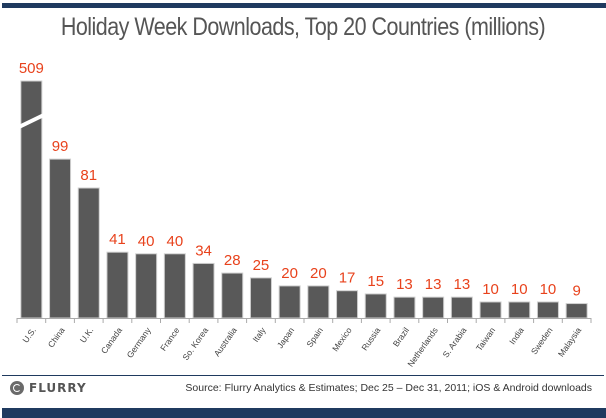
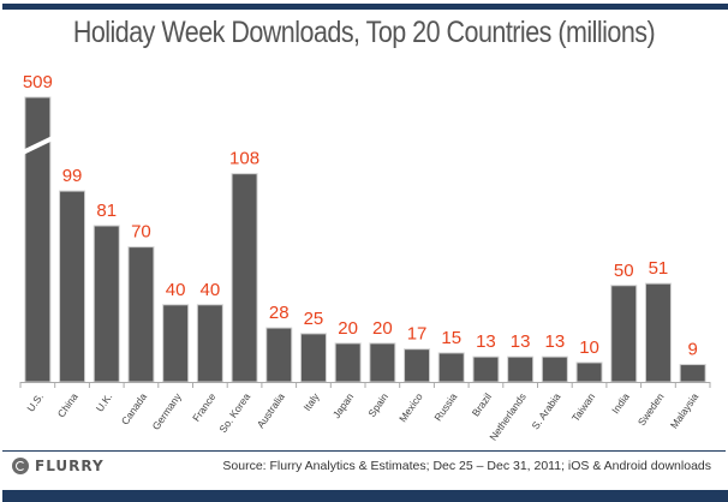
Canada: 41 -> 70
So. Korea: 34 -> 108
India: 10 -> 50
Sweden: 10 -> 51
